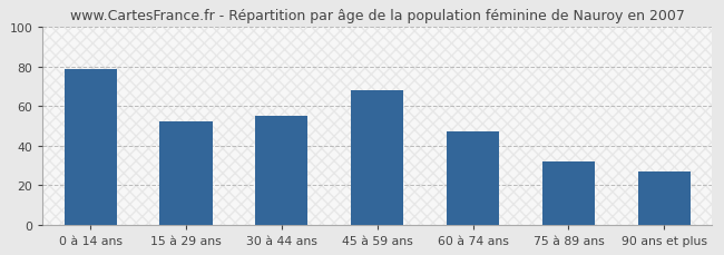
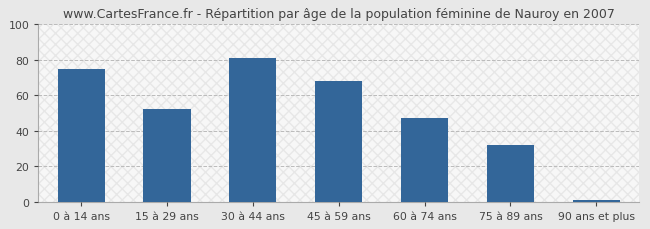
0 à 14 ans: 79 -> 75
30 à 44 ans: 55 -> 81
90 ans et plus: 27 -> 1
